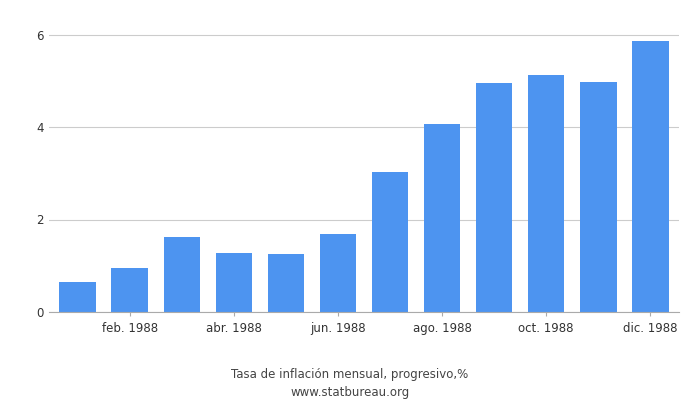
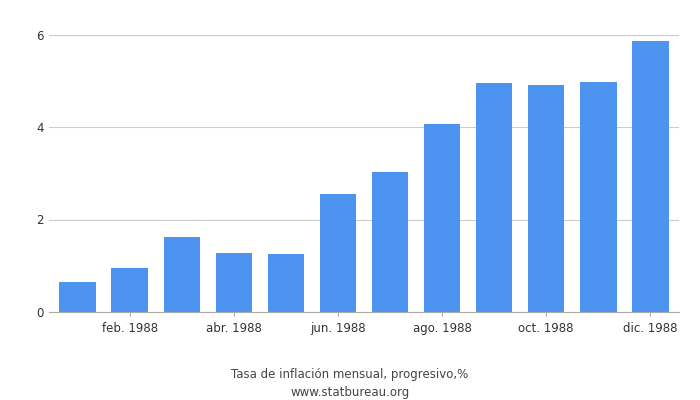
jun. 1988: 1.68 -> 2.55
oct. 1988: 5.12 -> 4.90
